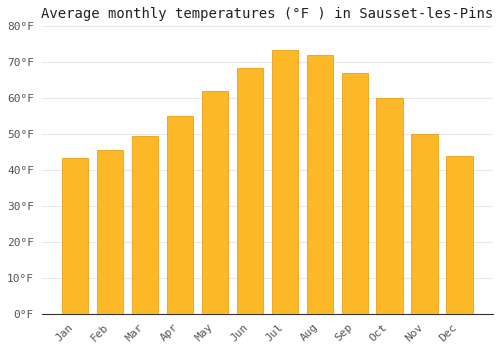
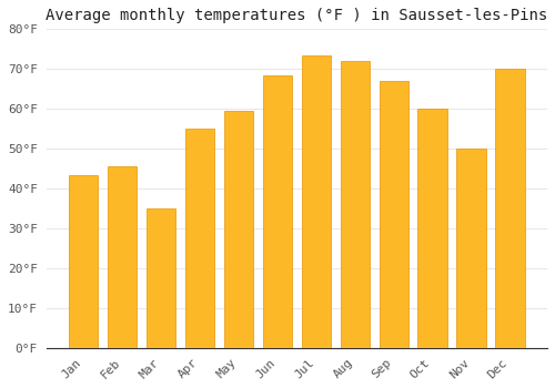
Mar: 49.5°F -> 35.0°F
May: 62.0°F -> 59.5°F
Dec: 44.0°F -> 70.0°F
